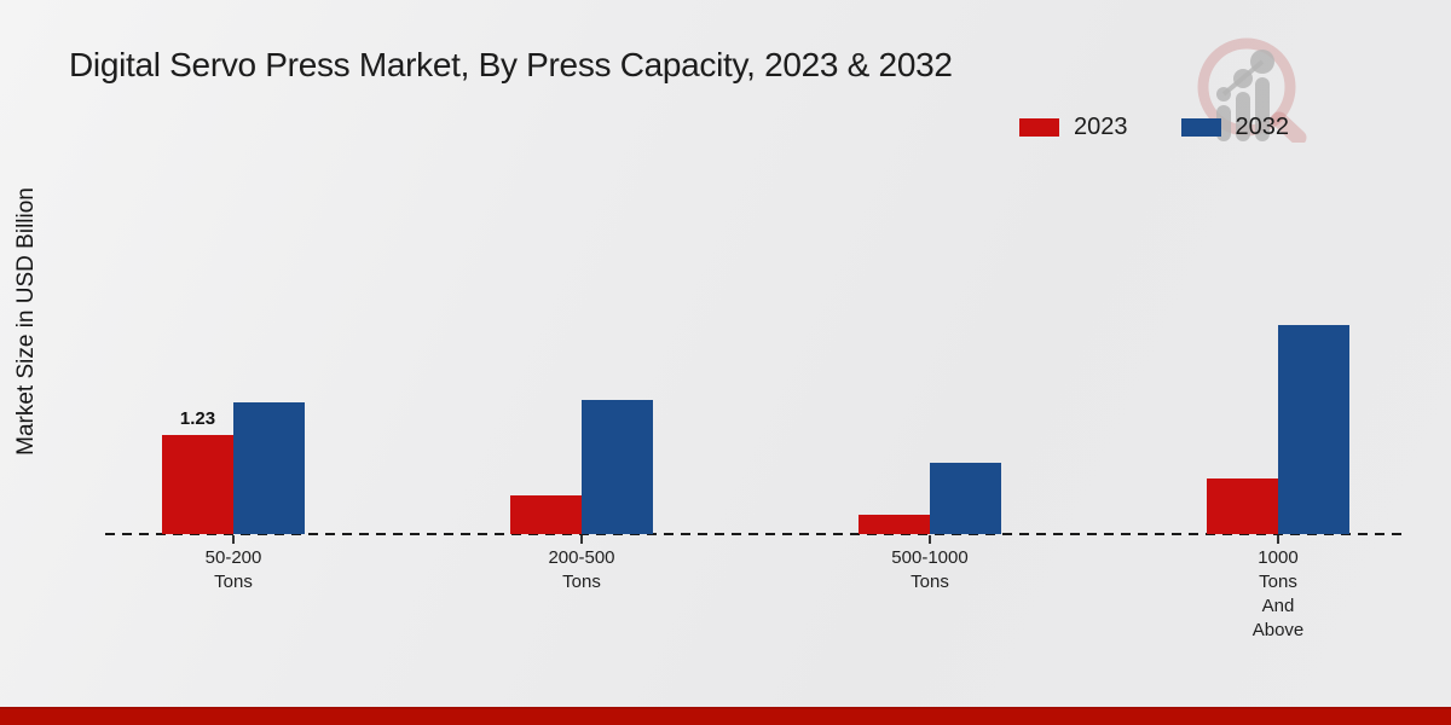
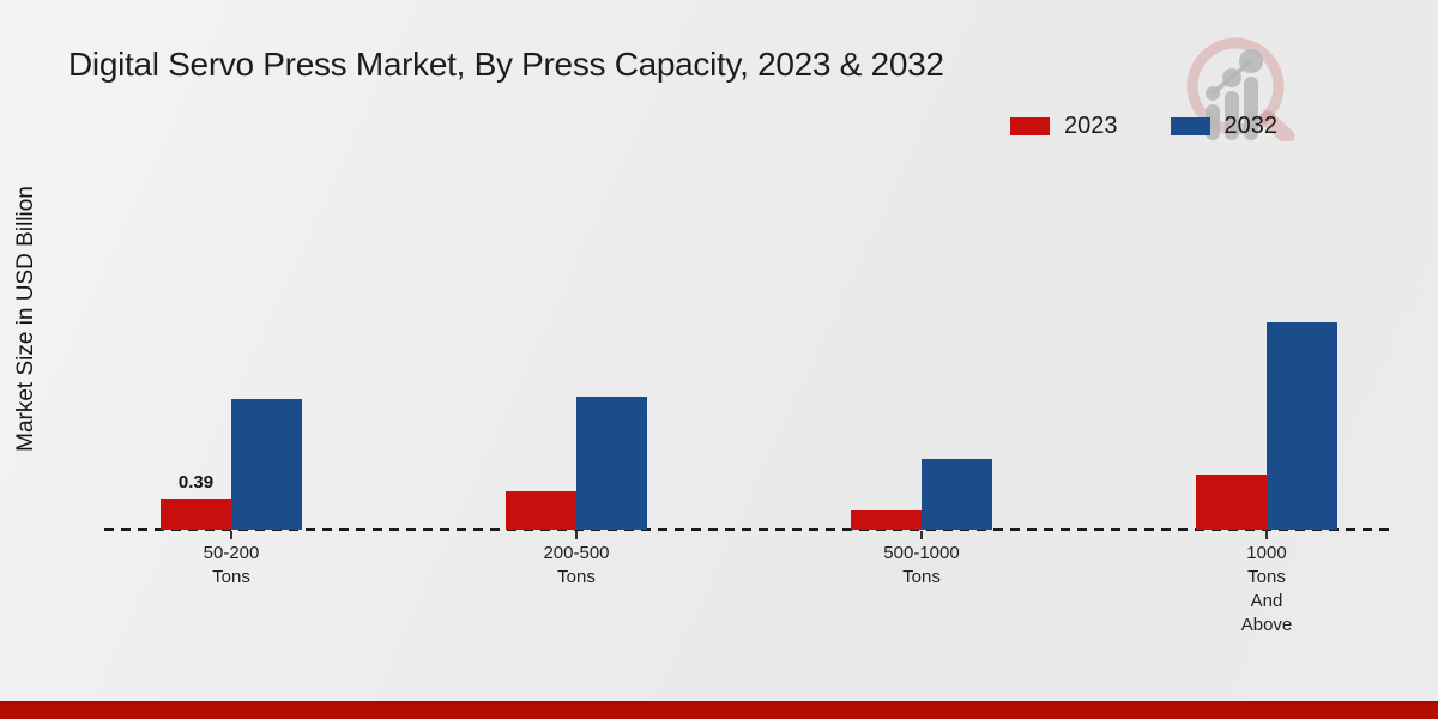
2023/50-200 Tons: 1.23 -> 0.39
